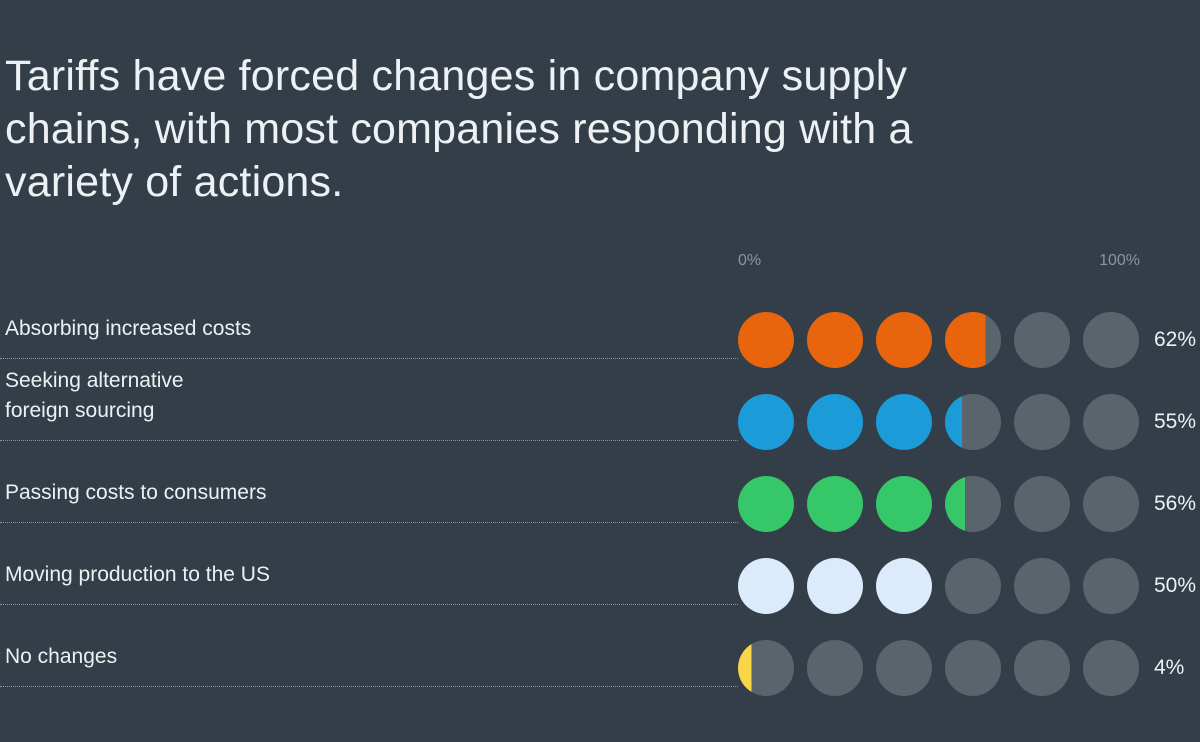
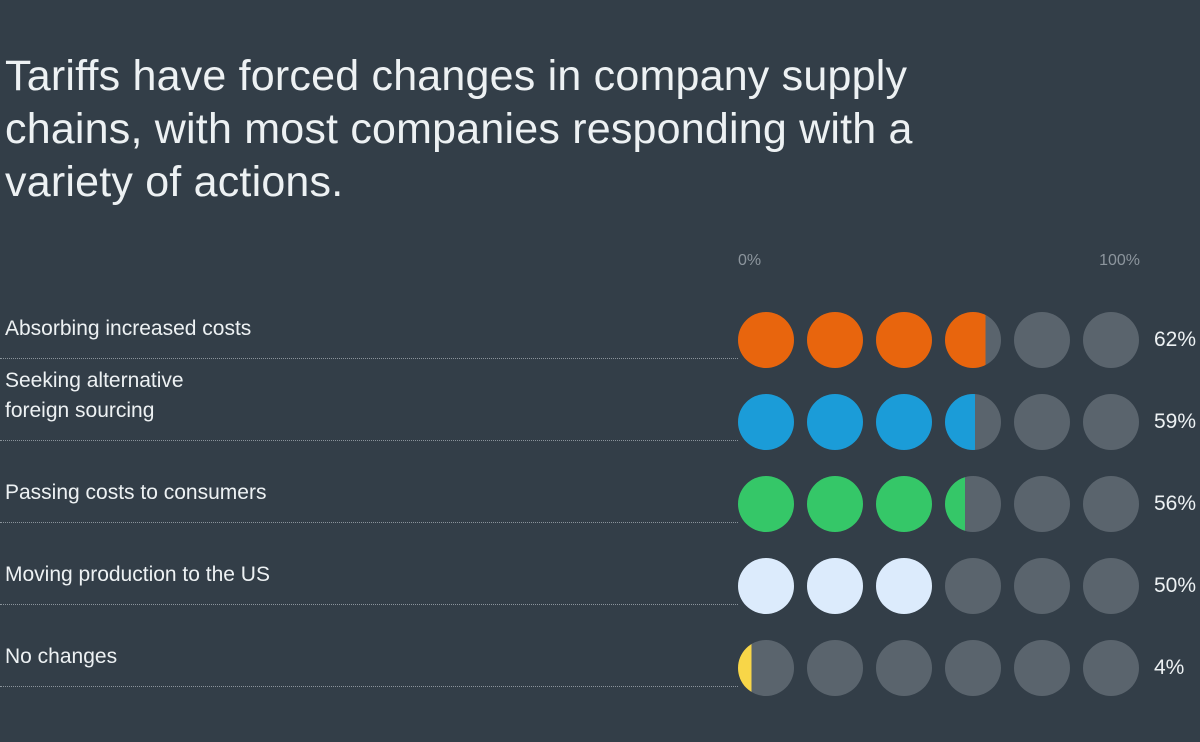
Seeking alternative foreign sourcing: 55% -> 59%
